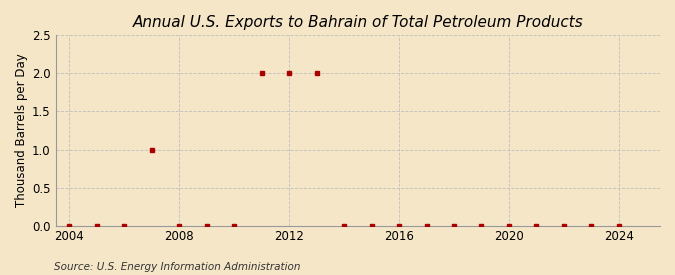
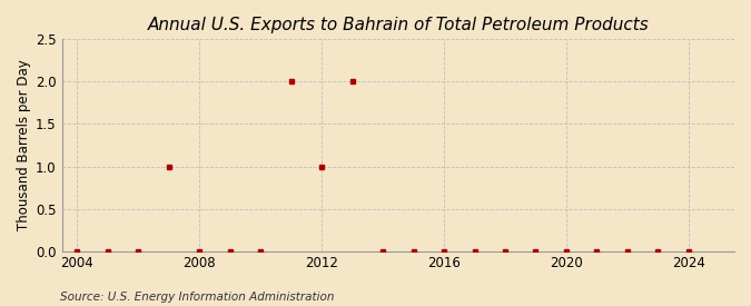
2012: 2 -> 1
